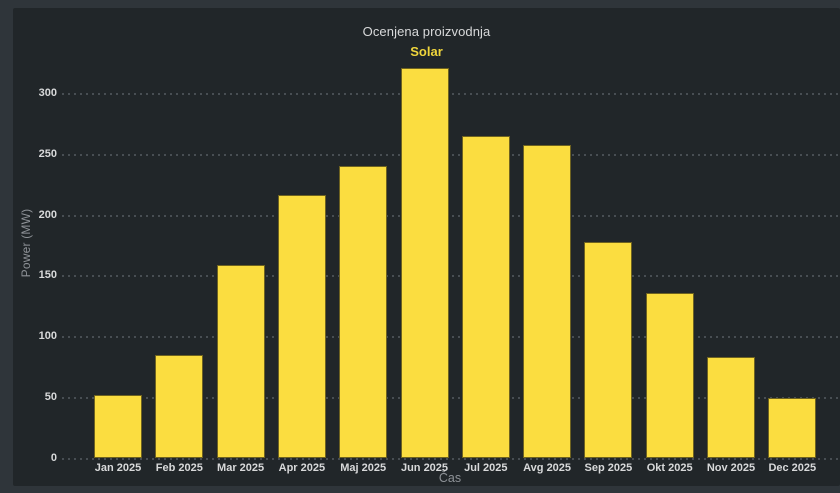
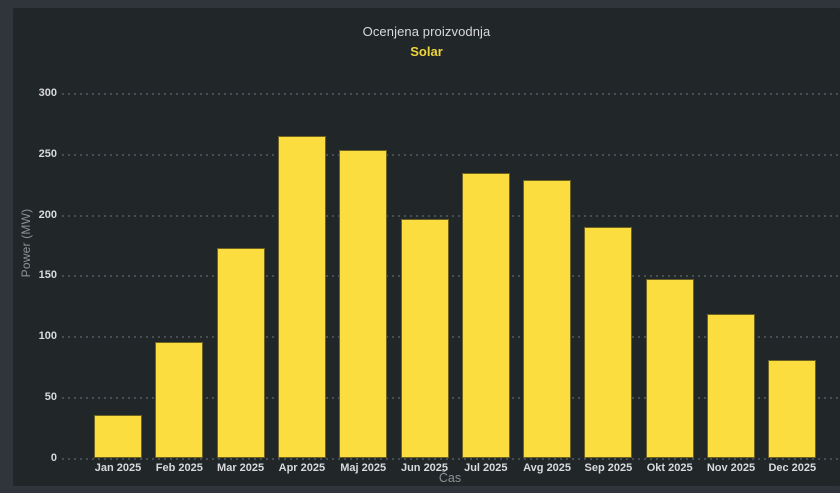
Jan 2025: 52 -> 36
Feb 2025: 85 -> 96
Mar 2025: 159 -> 173
Apr 2025: 217 -> 266
Maj 2025: 241 -> 254
Jun 2025: 322 -> 197
Jul 2025: 266 -> 235
Avg 2025: 258 -> 229
Sep 2025: 178 -> 191
Okt 2025: 136 -> 148
Nov 2025: 84 -> 119
Dec 2025: 50 -> 81
